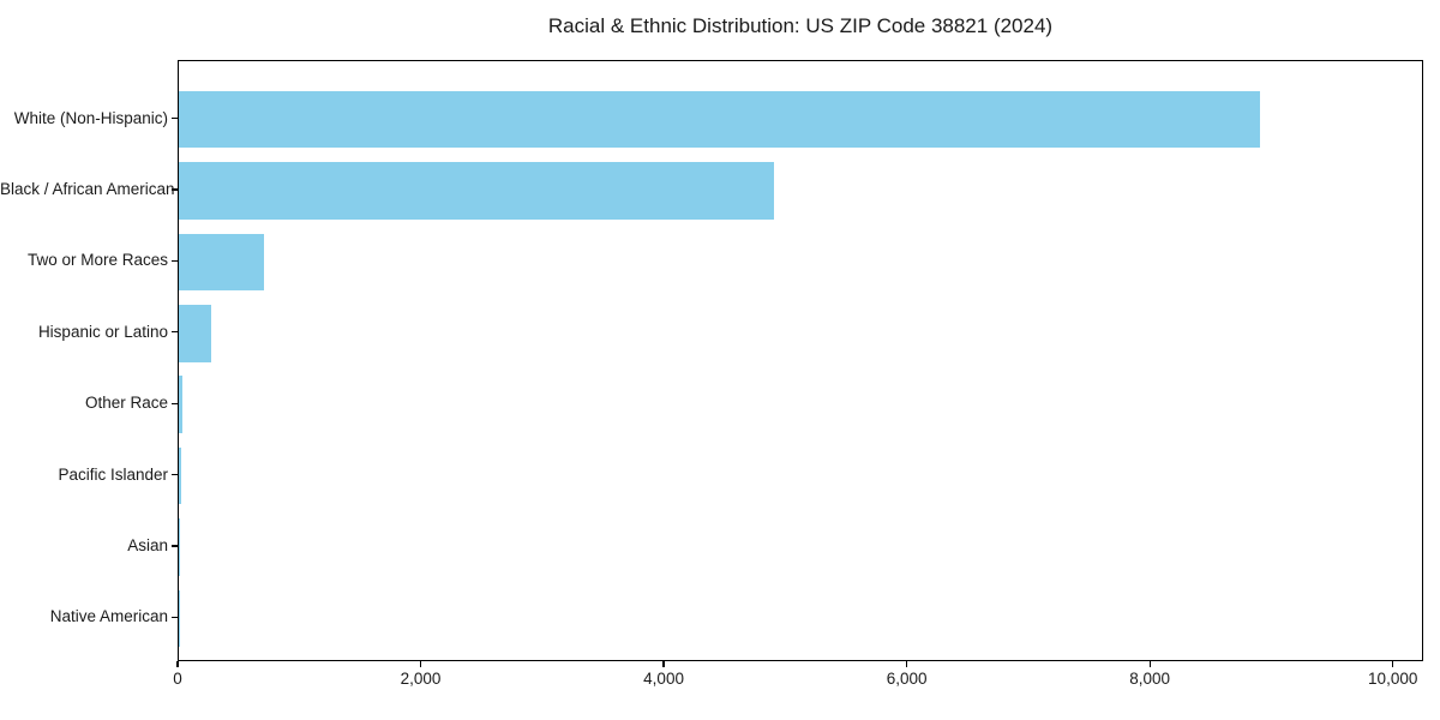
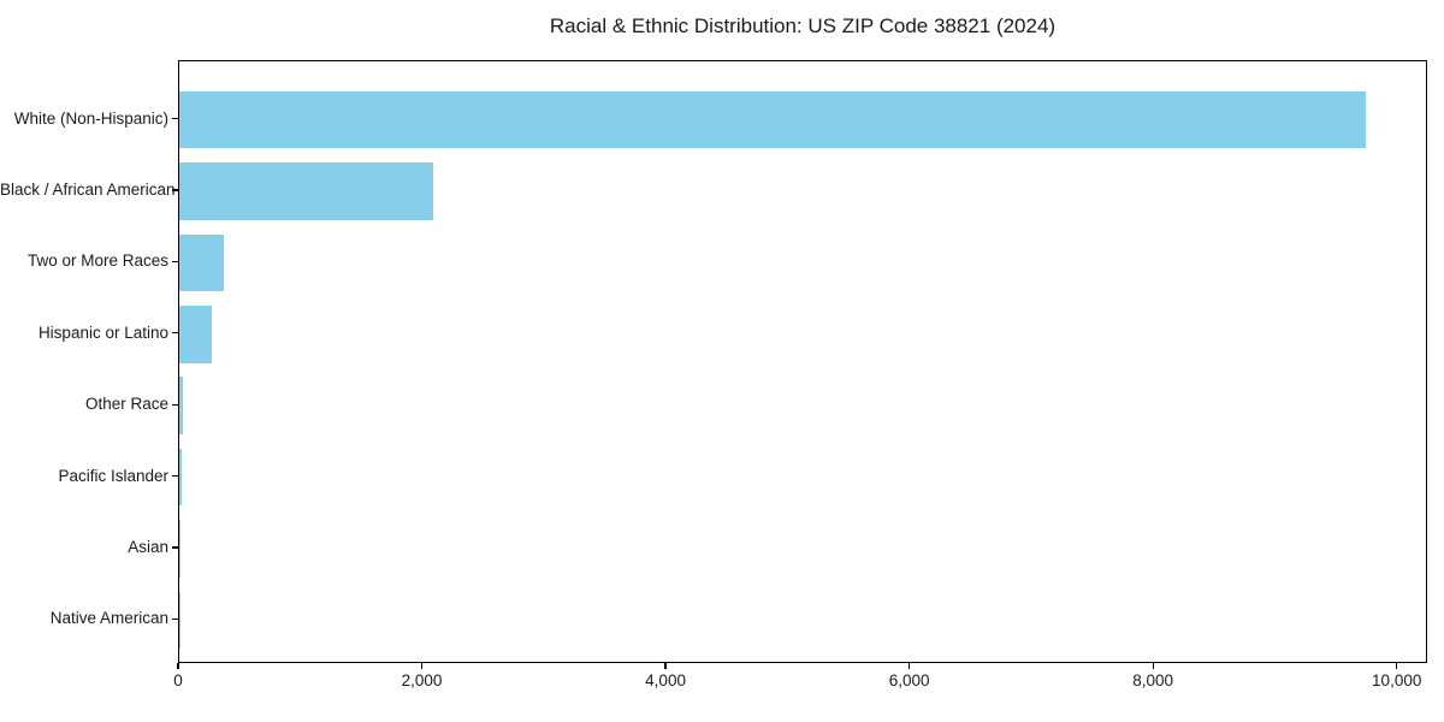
White (Non-Hispanic): 8900 -> 9700
Black / African American: 4900 -> 2100
Two or More Races: 700 -> 400
